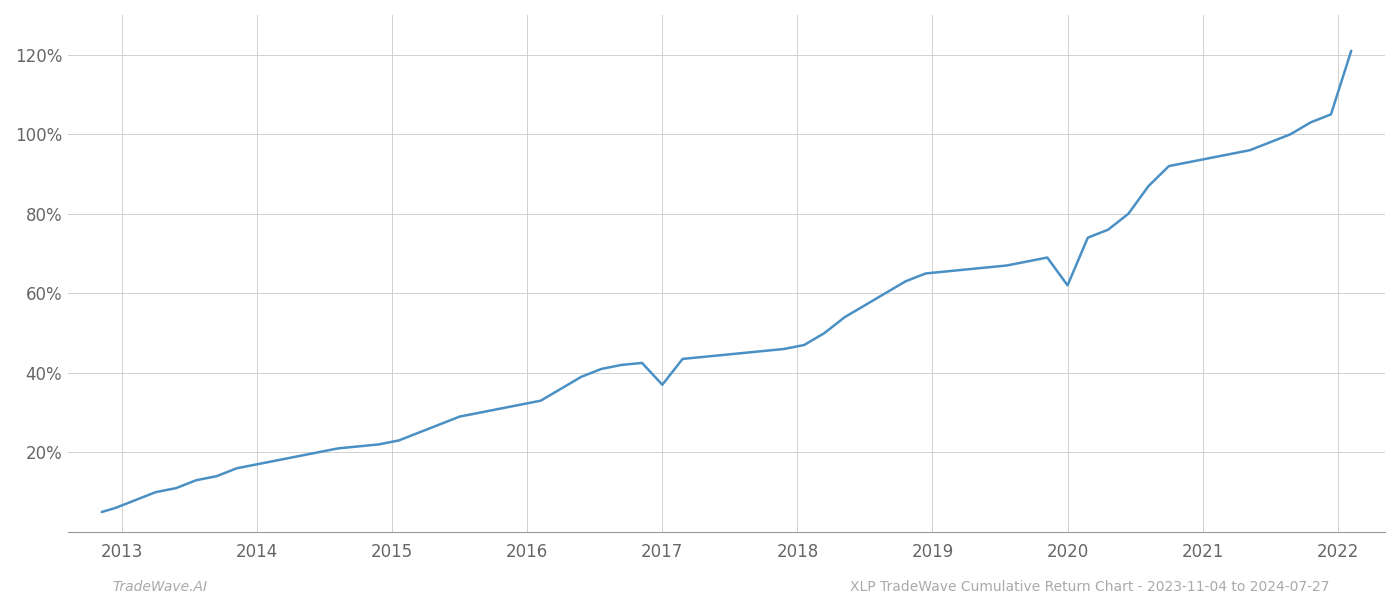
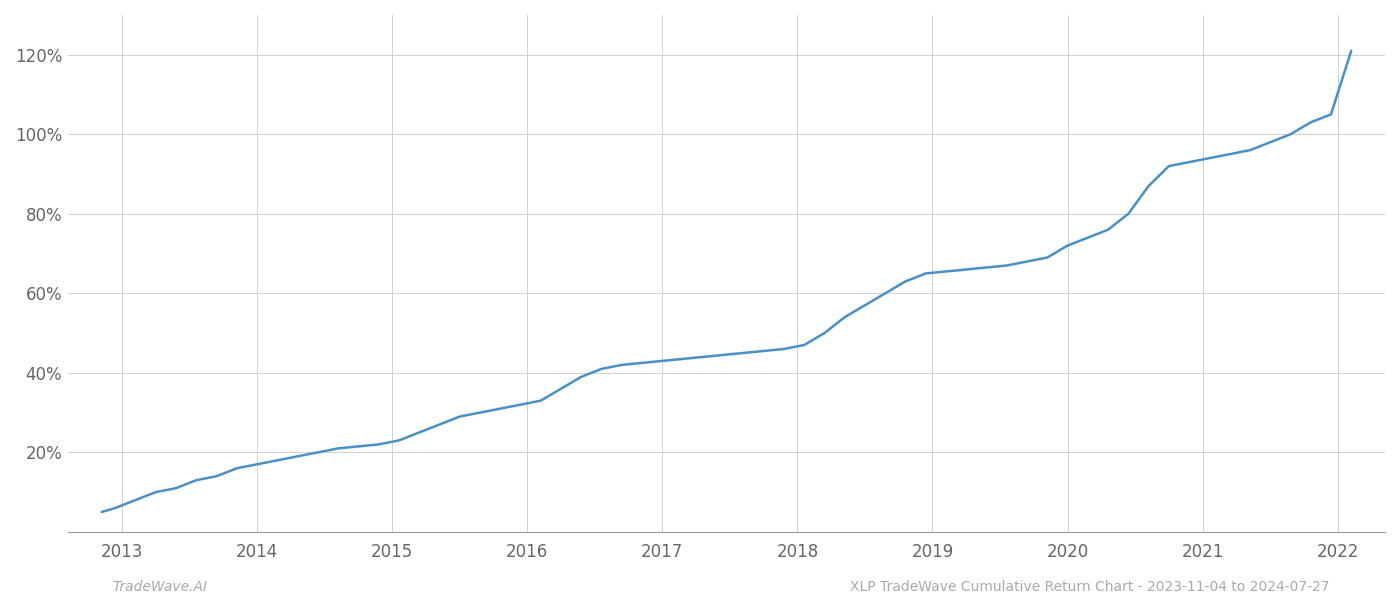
2017: 37.0% -> 43.0%
2020: 62.0% -> 72.0%
